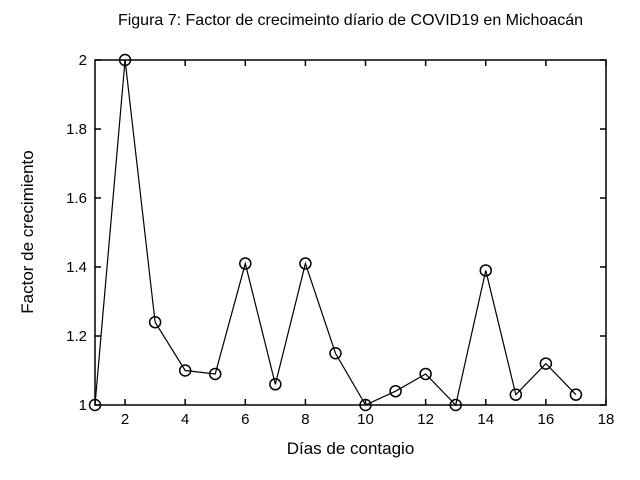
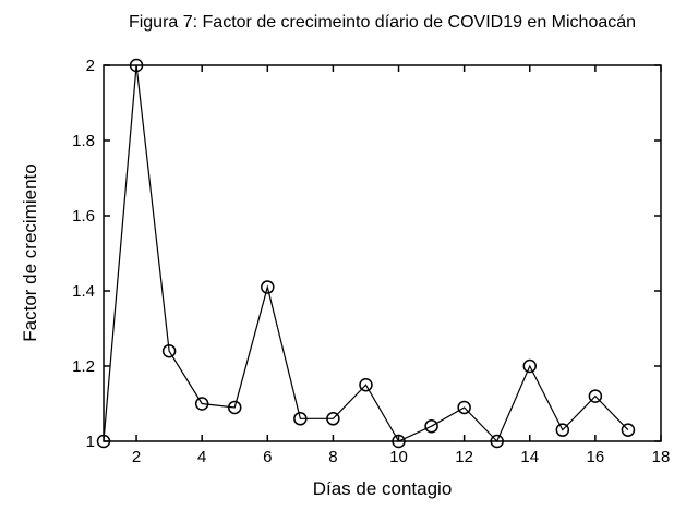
8: 1.41 -> 1.06
14: 1.39 -> 1.20
